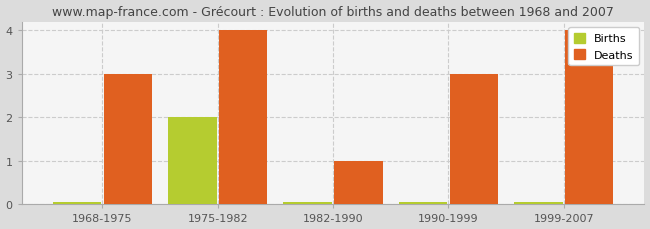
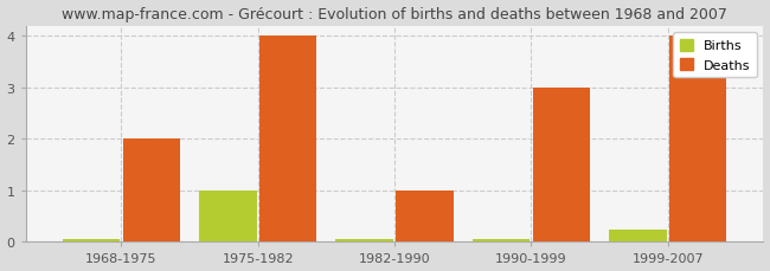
Deaths/1968-1975: 3 -> 2
Births/1975-1982: 2.00 -> 1.00
Births/1999-2007: 0.05 -> 0.25
